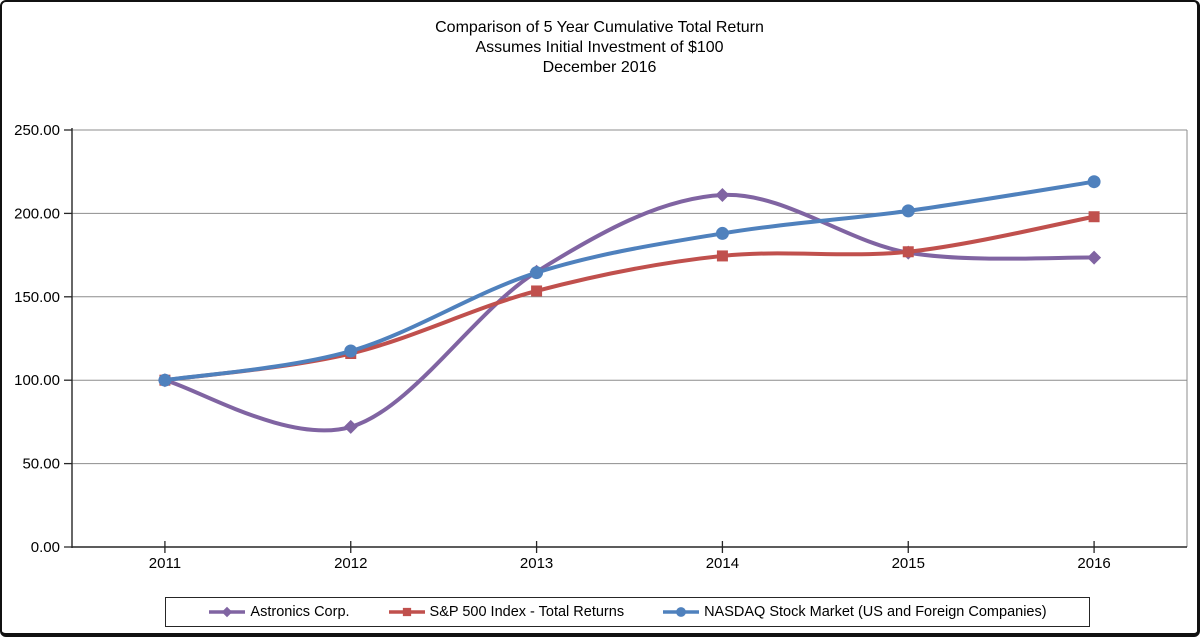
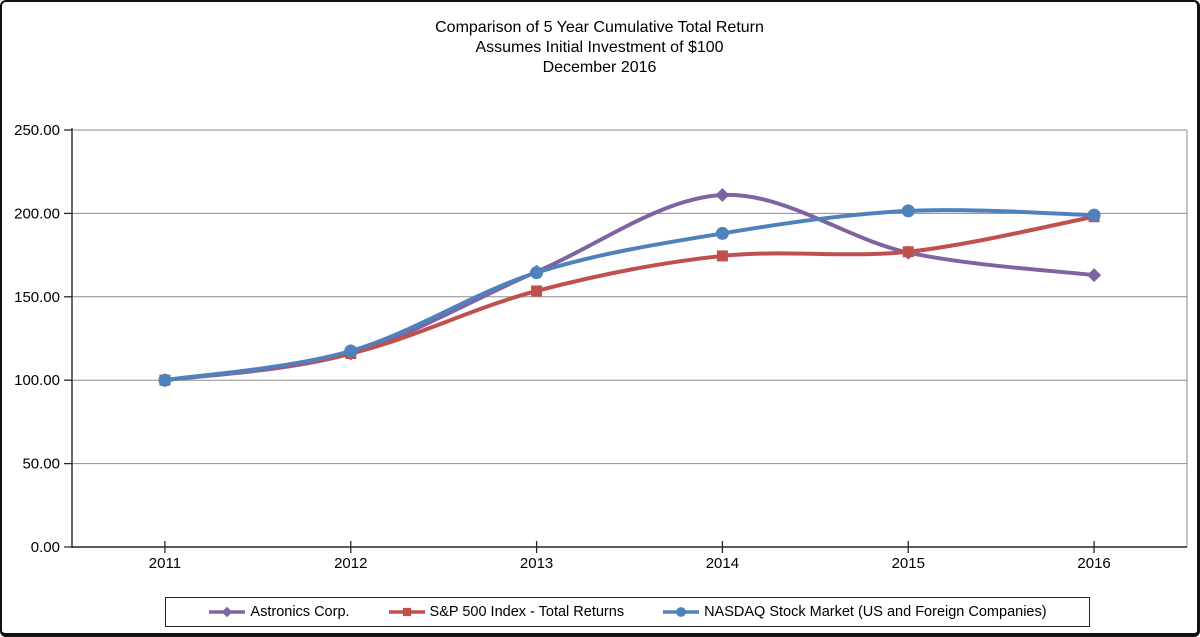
Astronics Corp./2012: 72 -> 116
Astronics Corp./2016: 174 -> 163
NASDAQ Stock Market (US and Foreign Companies)/2016: 219 -> 199
